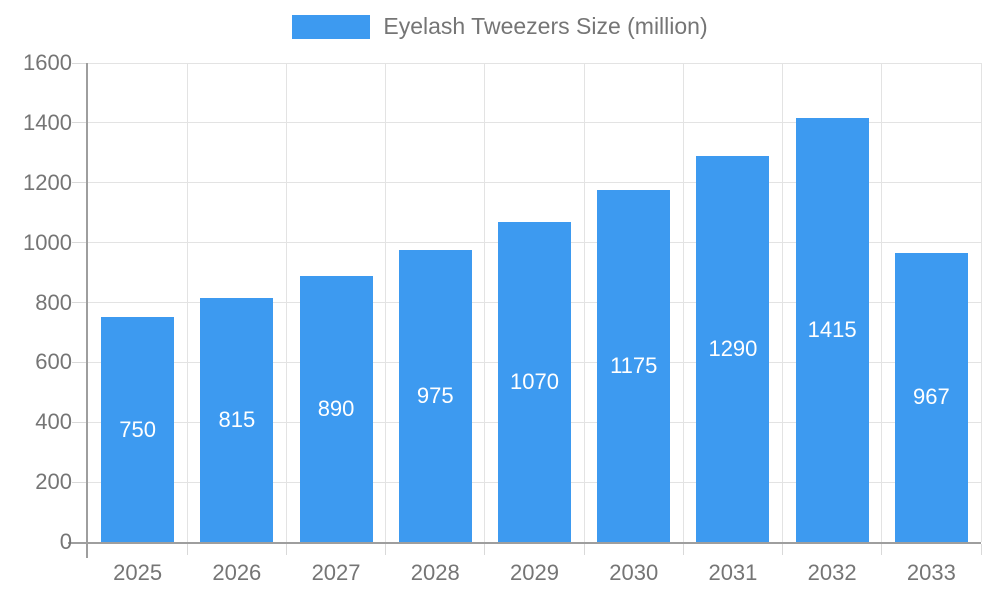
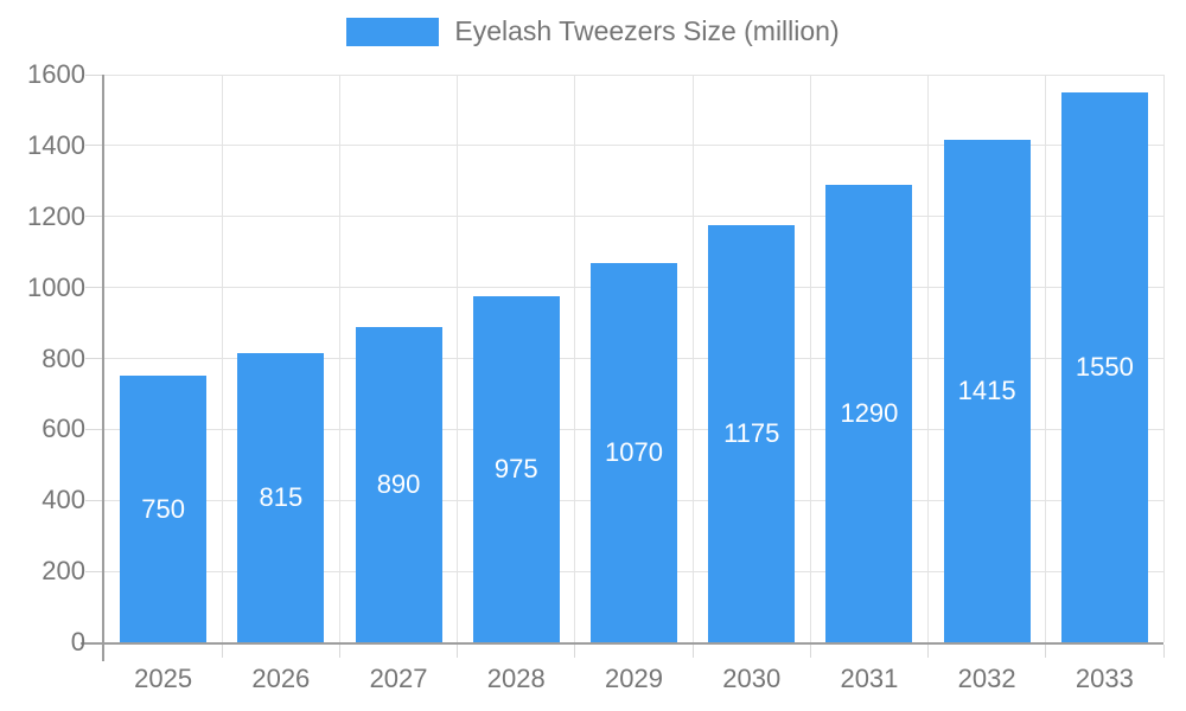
2033: 967 -> 1550
